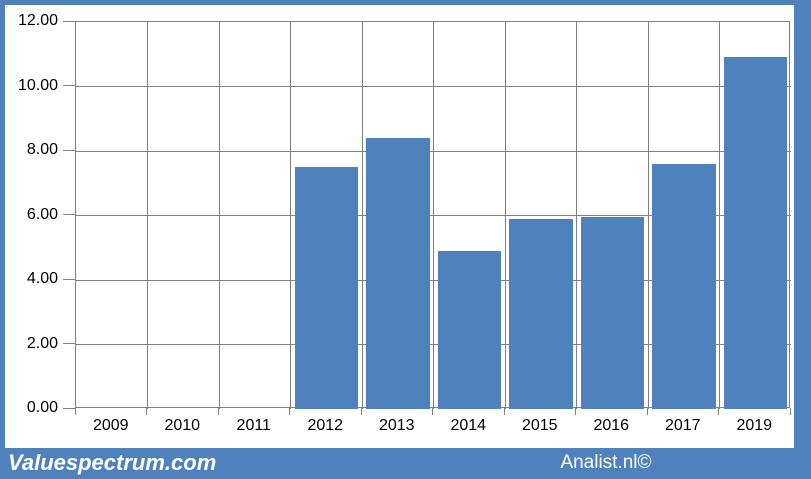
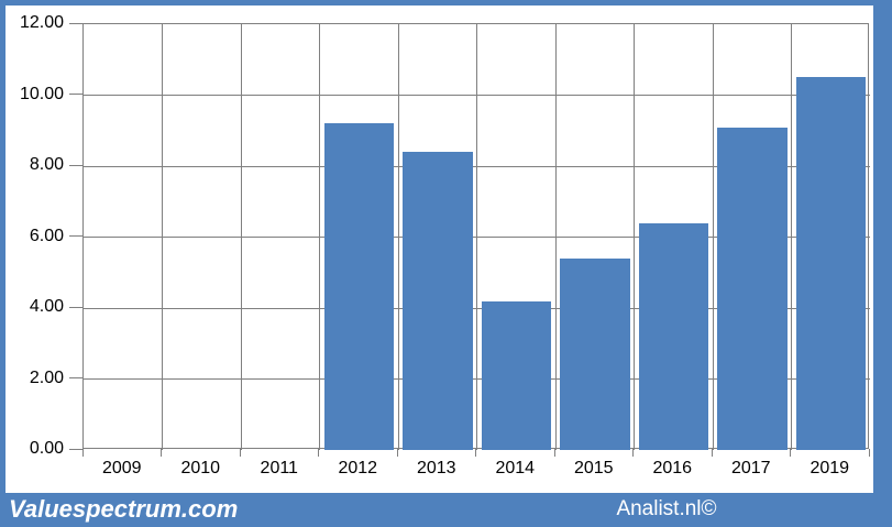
2012: 7.5 -> 9.2
2014: 4.9 -> 4.2
2015: 5.9 -> 5.4
2016: 6.0 -> 6.4
2017: 7.6 -> 9.1
2019: 10.9 -> 10.5
